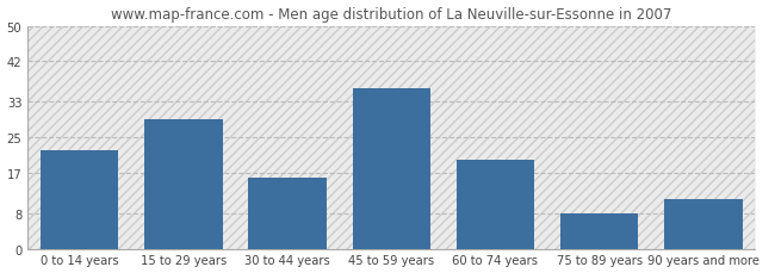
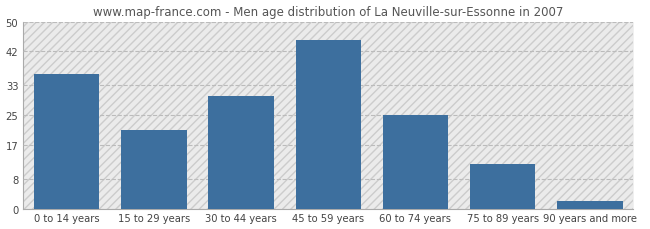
0 to 14 years: 22 -> 36
15 to 29 years: 29 -> 21
30 to 44 years: 16 -> 30
45 to 59 years: 36 -> 45
60 to 74 years: 20 -> 25
75 to 89 years: 8 -> 12
90 years and more: 11 -> 2
